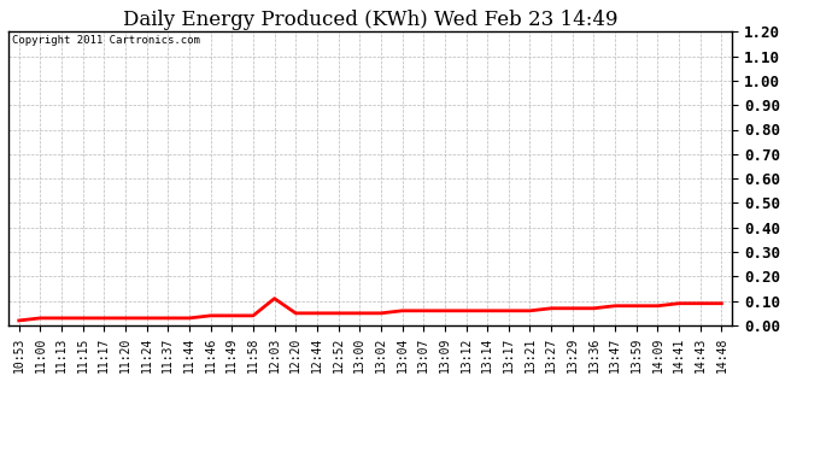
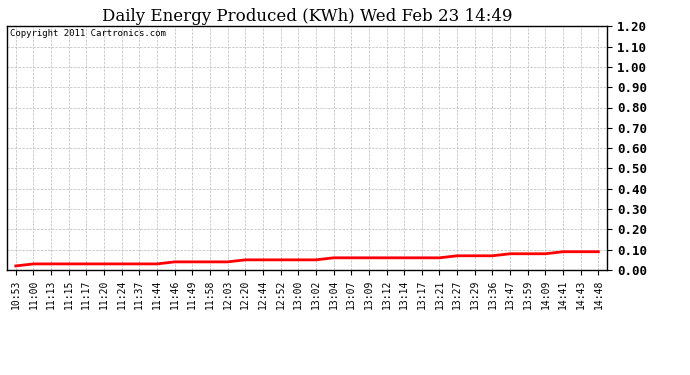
12:03: 0.11 -> 0.04
